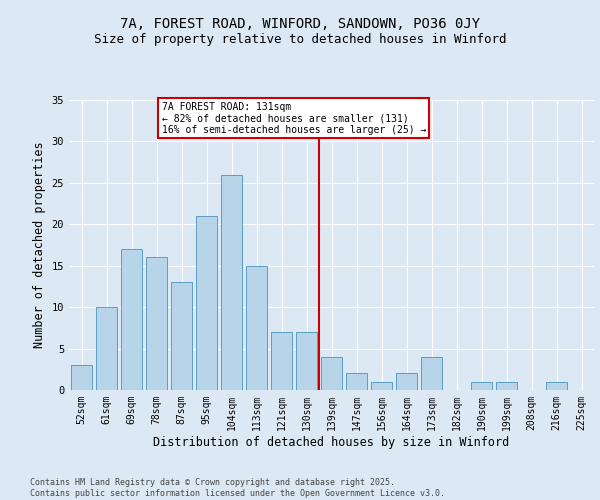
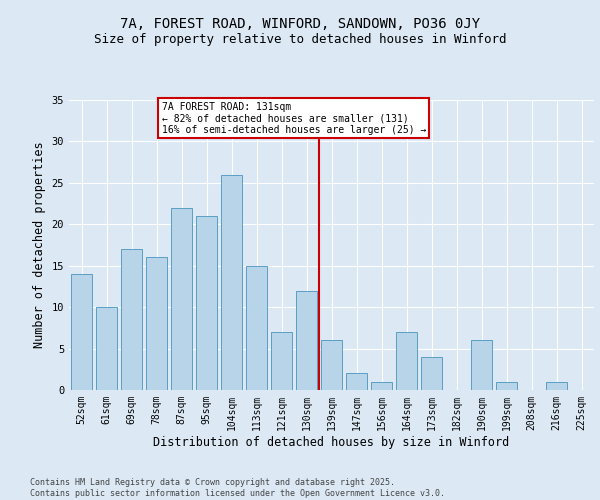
52sqm: 3 -> 14
87sqm: 13 -> 22
130sqm: 7 -> 12
139sqm: 4 -> 6
164sqm: 2 -> 7
190sqm: 1 -> 6
